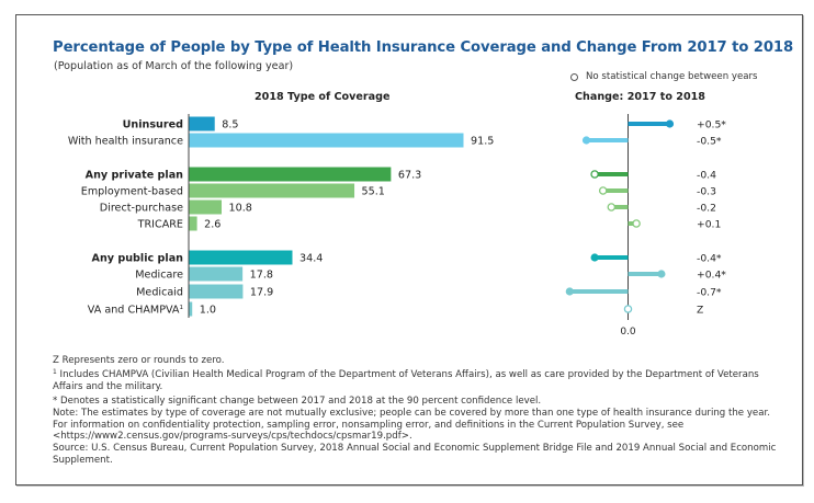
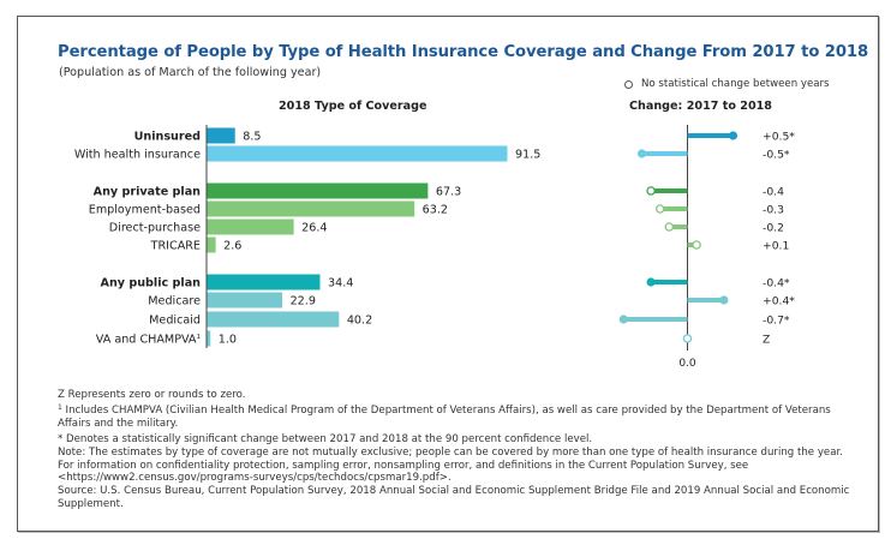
2018 Type of Coverage/Employment-based: 55.1 -> 63.2
2018 Type of Coverage/Direct-purchase: 10.8 -> 26.4
2018 Type of Coverage/Medicare: 17.8 -> 22.9
2018 Type of Coverage/Medicaid: 17.9 -> 40.2
